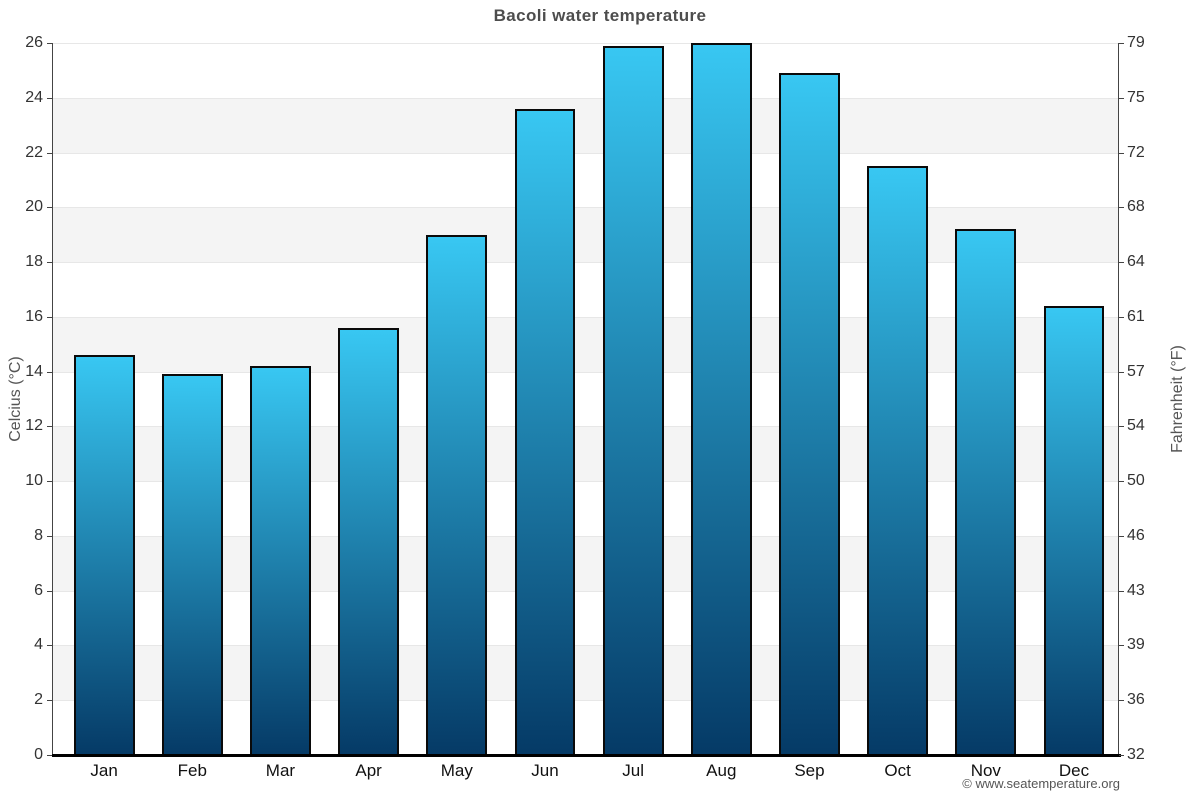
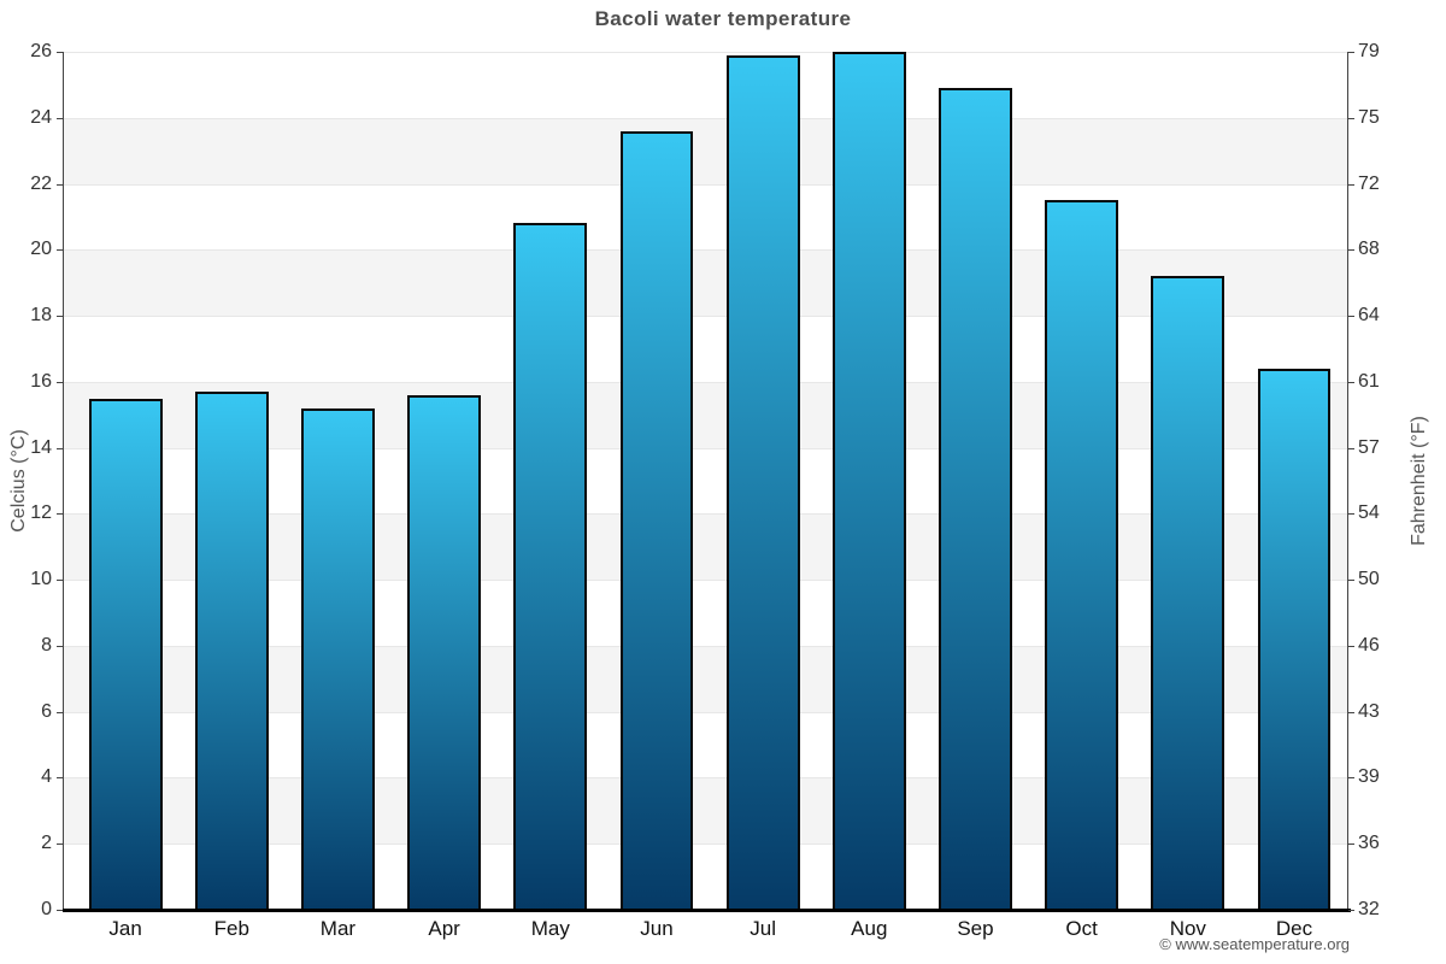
Jan: 14.6 -> 15.5
Feb: 13.9 -> 15.7
Mar: 14.2 -> 15.2
May: 19.0 -> 20.8
